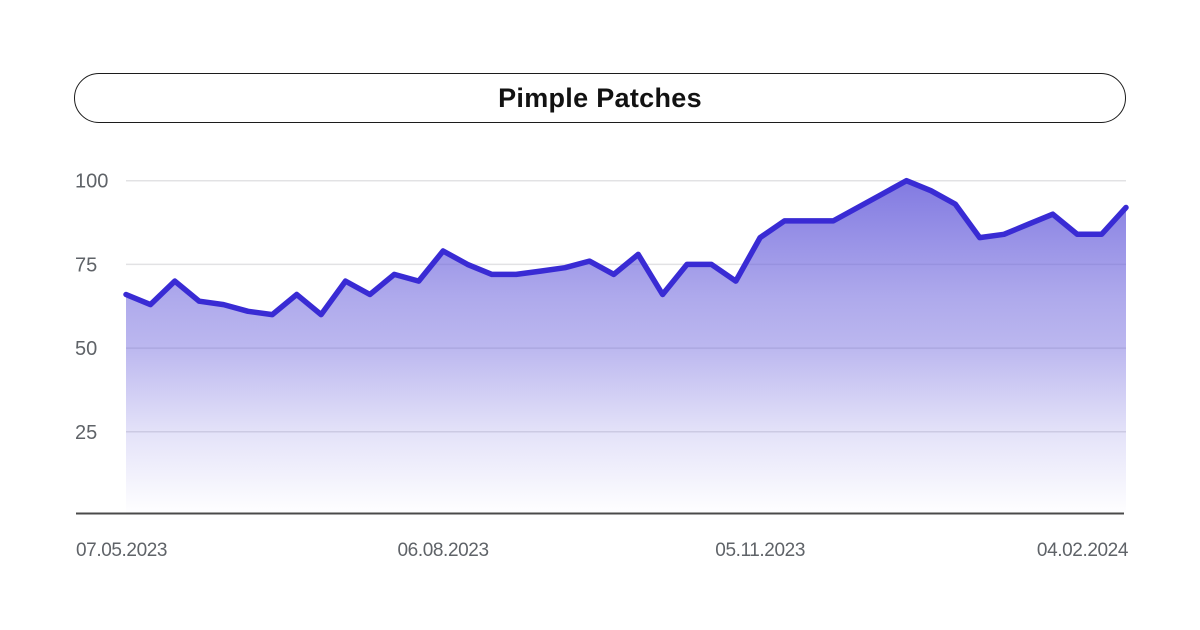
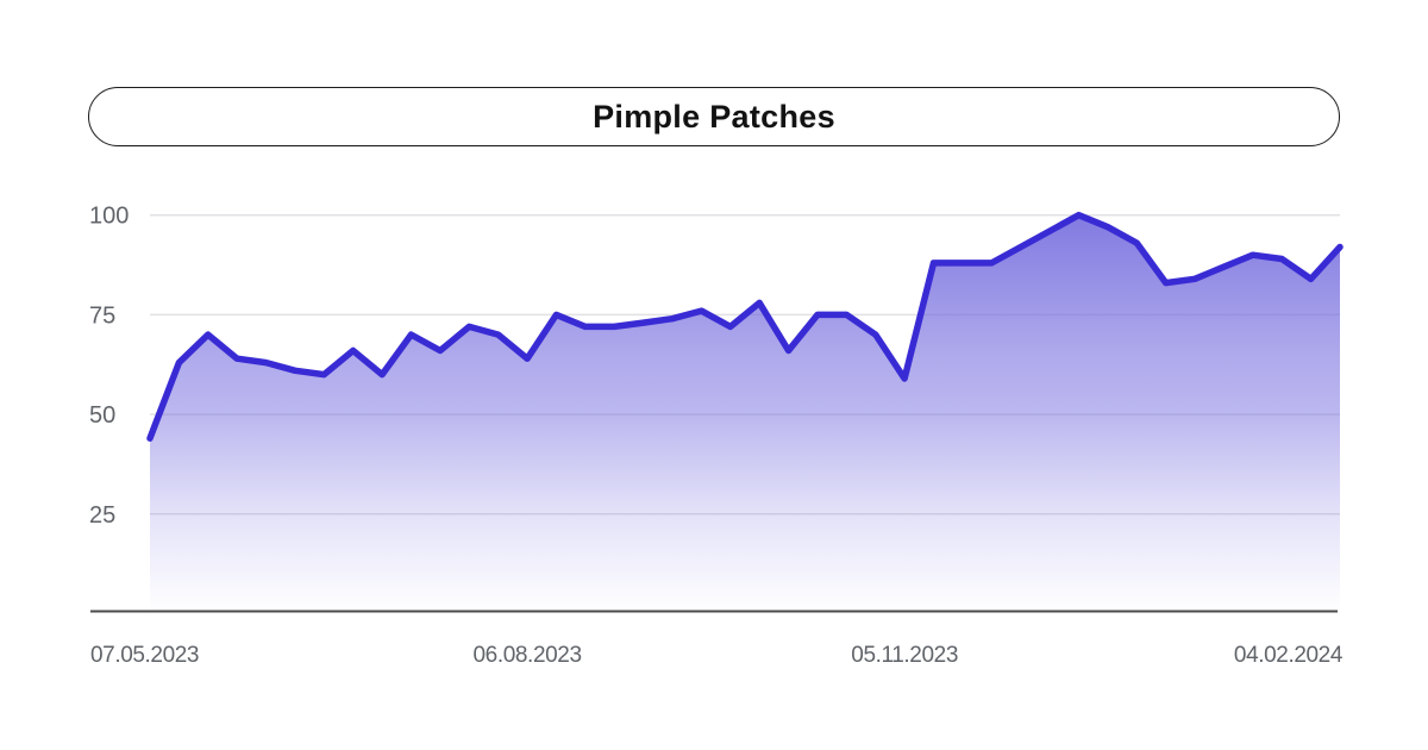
07.05.2023: 66 -> 44
06.08.2023: 79 -> 64
05.11.2023: 83 -> 59
04.02.2024: 84 -> 89
